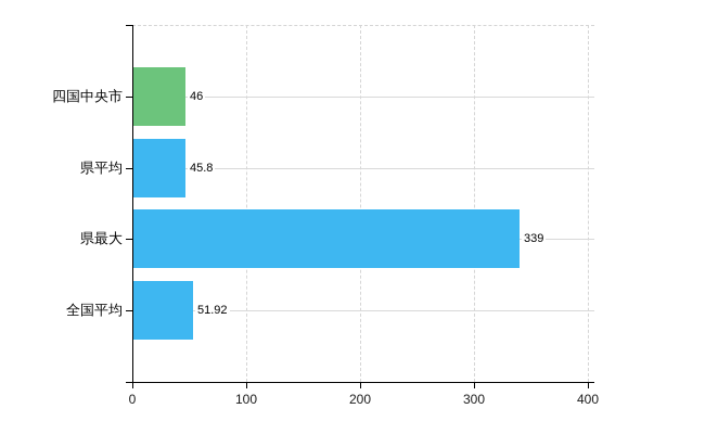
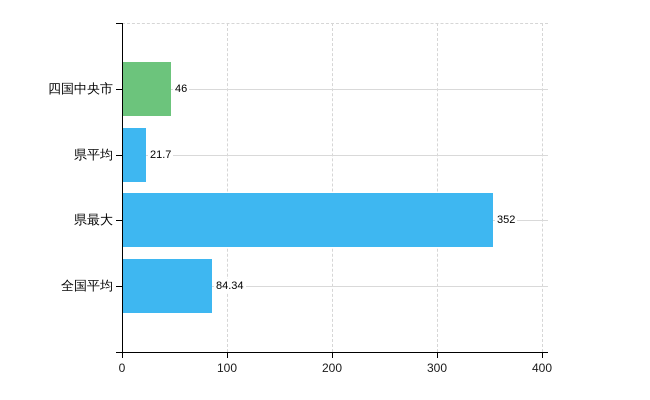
県平均: 45.8 -> 21.7
県最大: 339 -> 352
全国平均: 51.92 -> 84.34
